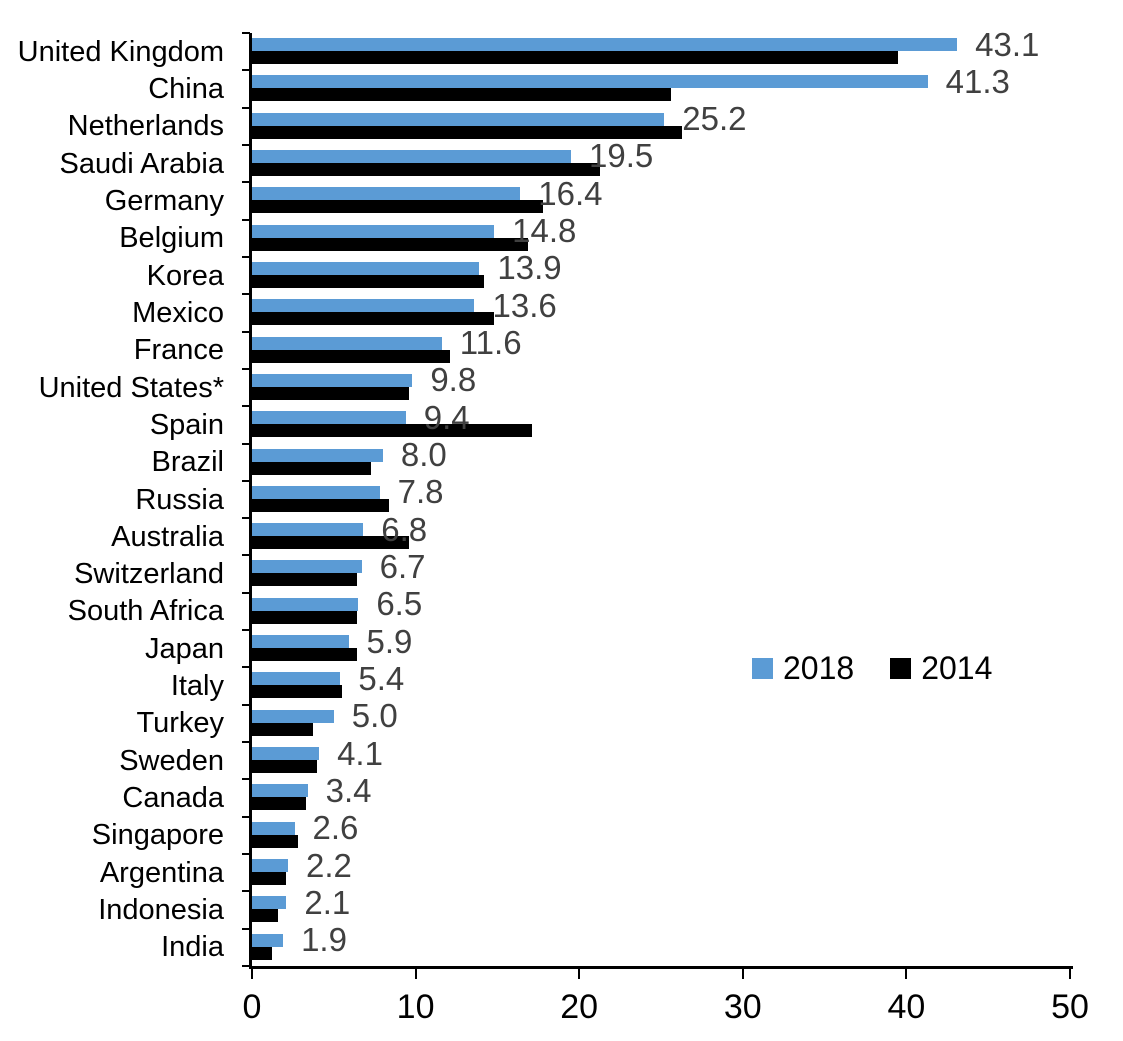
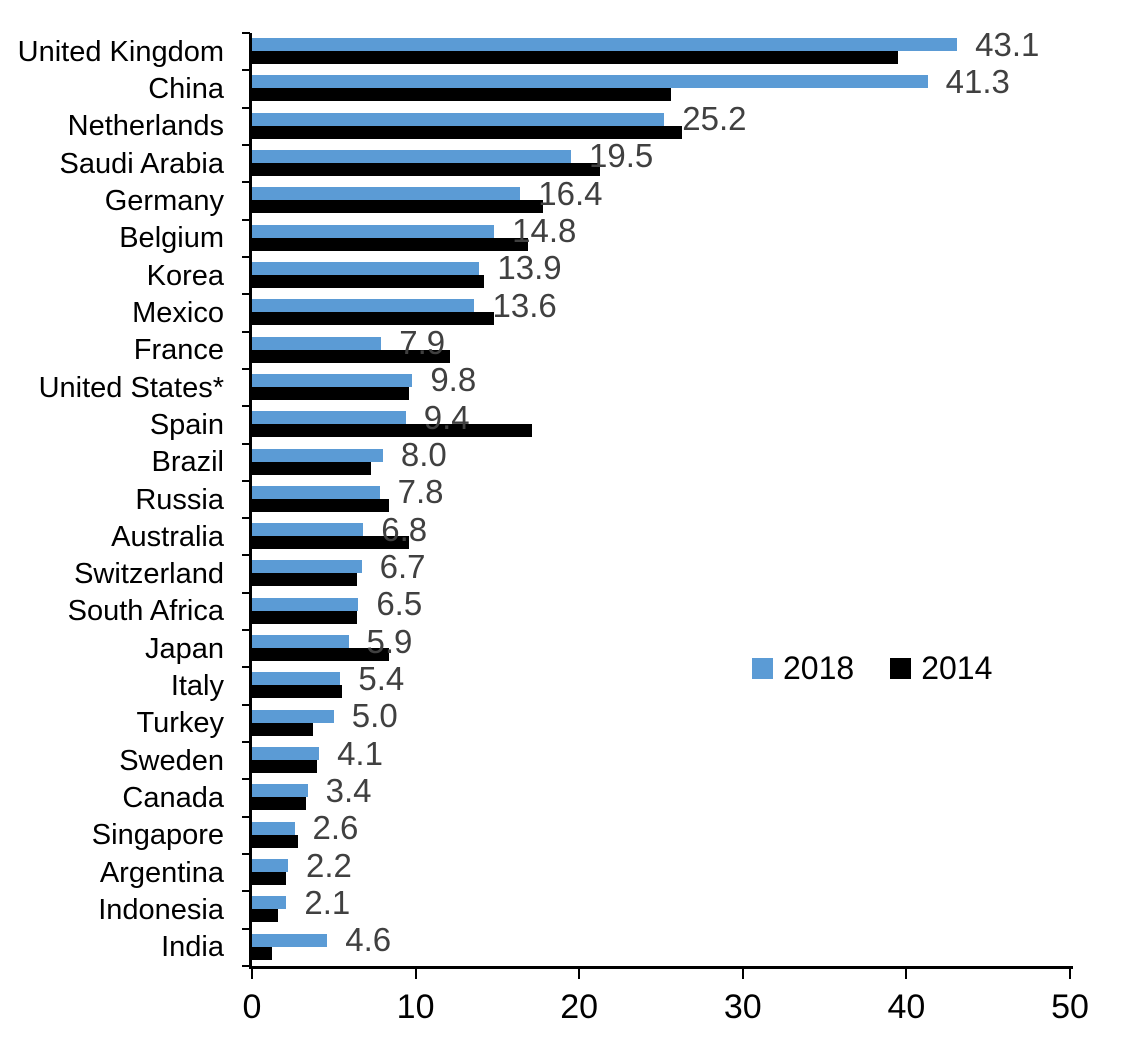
2018/France: 11.6 -> 7.9
2014/Japan: 6.4 -> 8.4
2018/India: 1.9 -> 4.6
